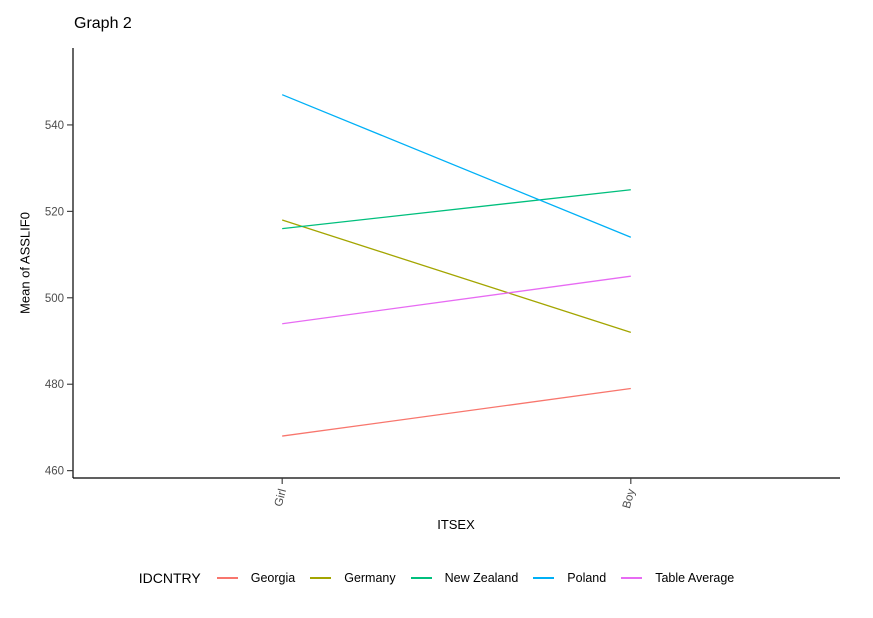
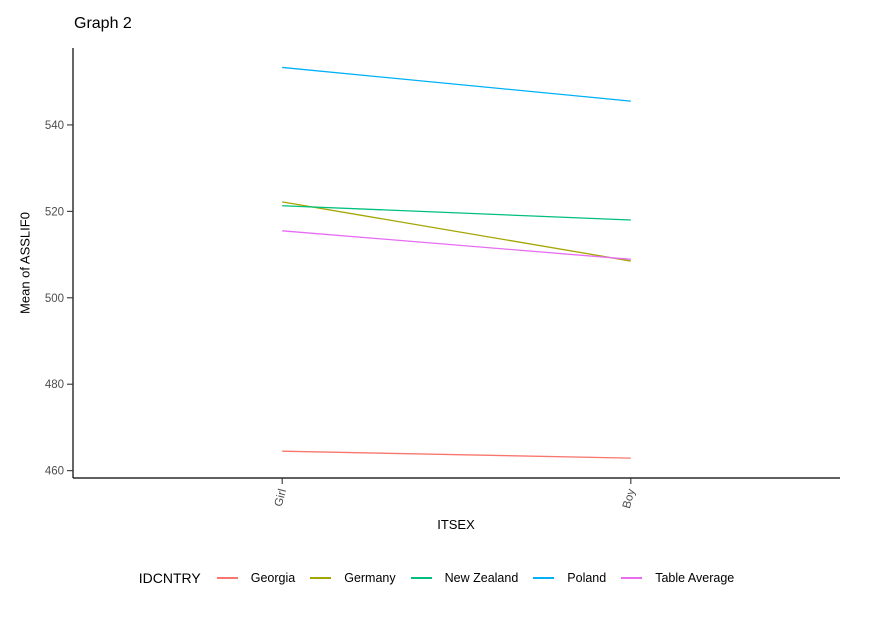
Georgia/Girl: 468 -> 464
Germany/Girl: 518 -> 522
New Zealand/Girl: 516 -> 521
Poland/Girl: 547 -> 553
Table Average/Girl: 494 -> 516
Georgia/Boy: 479 -> 463
Germany/Boy: 492 -> 508
New Zealand/Boy: 525 -> 518
Poland/Boy: 514 -> 546
Table Average/Boy: 505 -> 509
